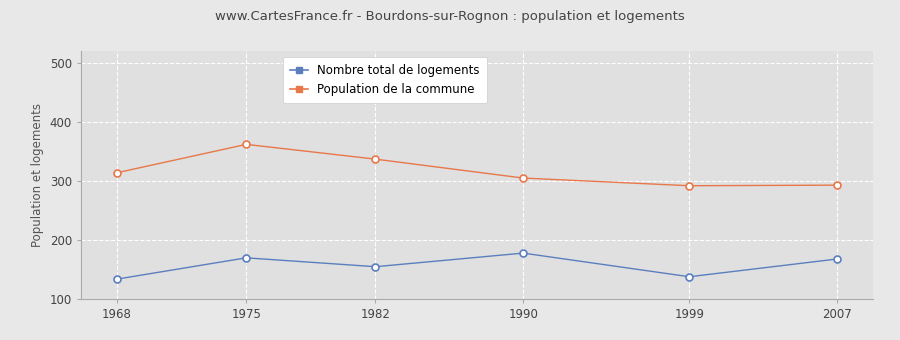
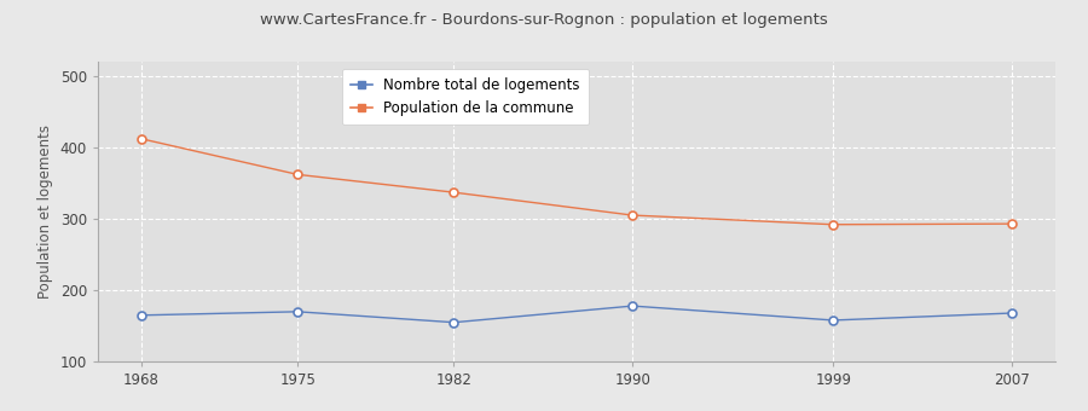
Nombre total de logements/1968: 134 -> 165
Population de la commune/1968: 314 -> 412
Nombre total de logements/1999: 138 -> 158
